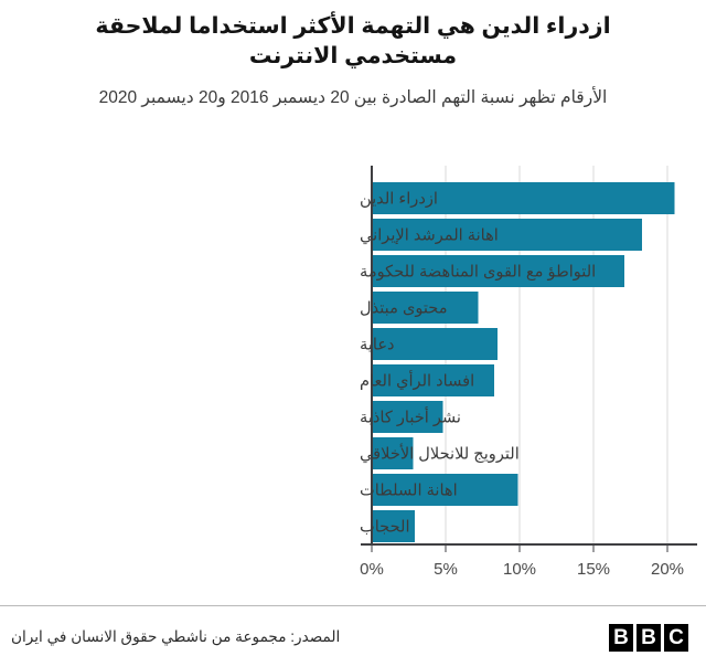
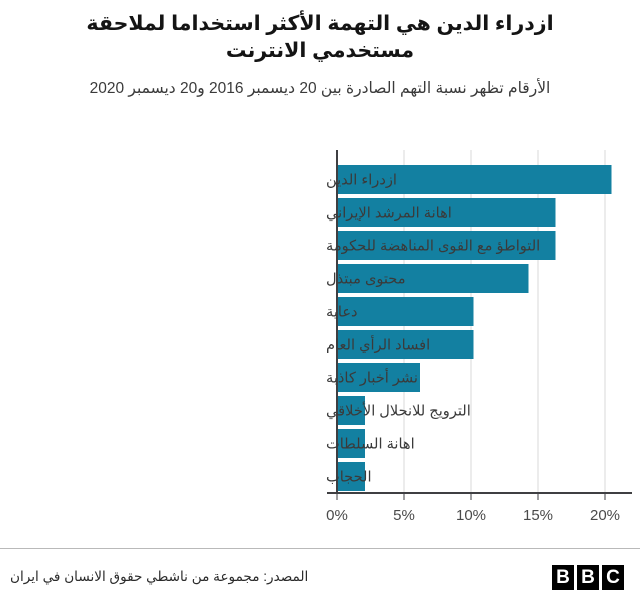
اهانة المرشد الإيراني: 18.3% -> 16.3%
التواطؤ مع القوى المناهضة للحكومة: 17.1% -> 16.3%
محتوى مبتذل: 7.2% -> 14.3%
دعاية: 8.5% -> 10.2%
افساد الرأي العام: 8.3% -> 10.2%
نشر أخبار كاذبة: 4.8% -> 6.2%
الترويج للانحلال الأخلاقي: 2.8% -> 2.1%
اهانة السلطات: 9.9% -> 2.1%
الحجاب: 2.9% -> 2.1%
